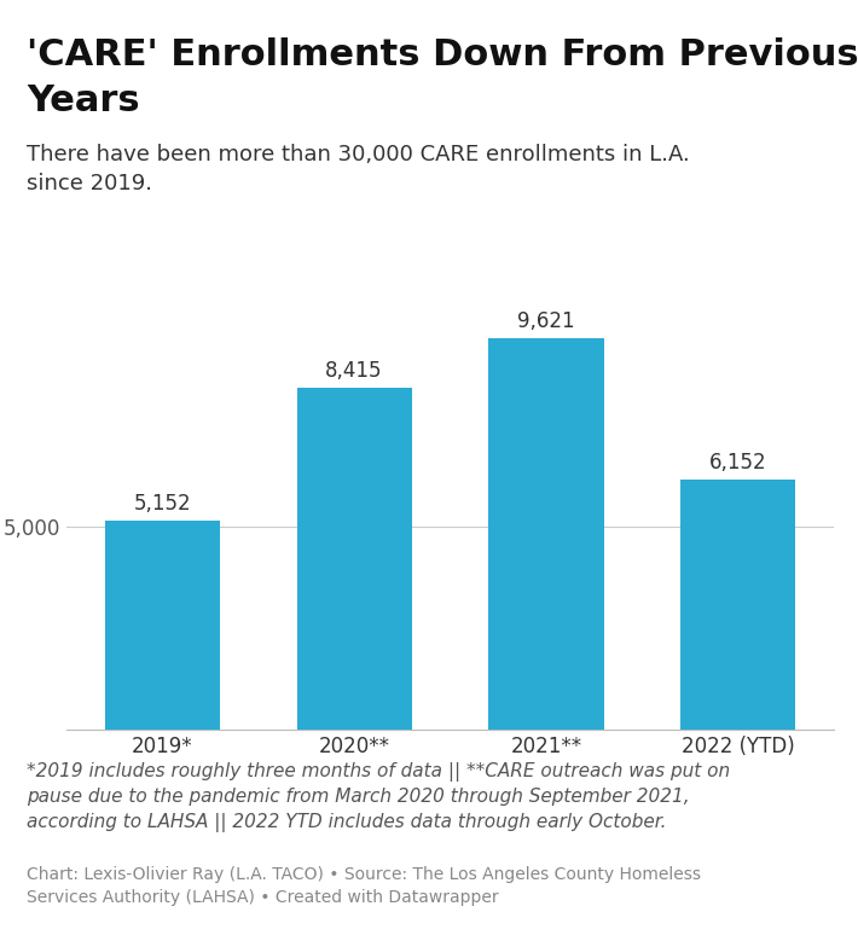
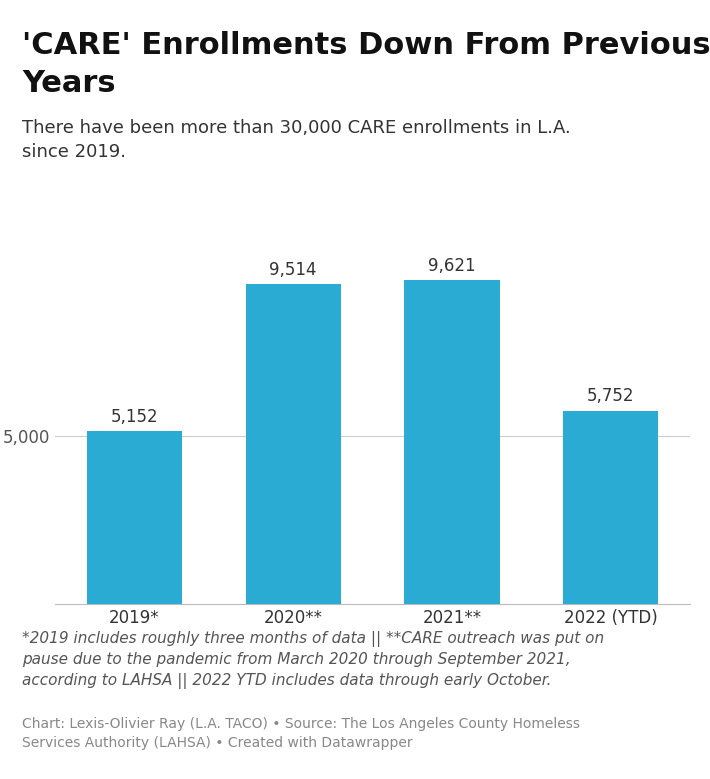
2020**: 8,415 -> 9,514
2022 (YTD): 6,152 -> 5,752
